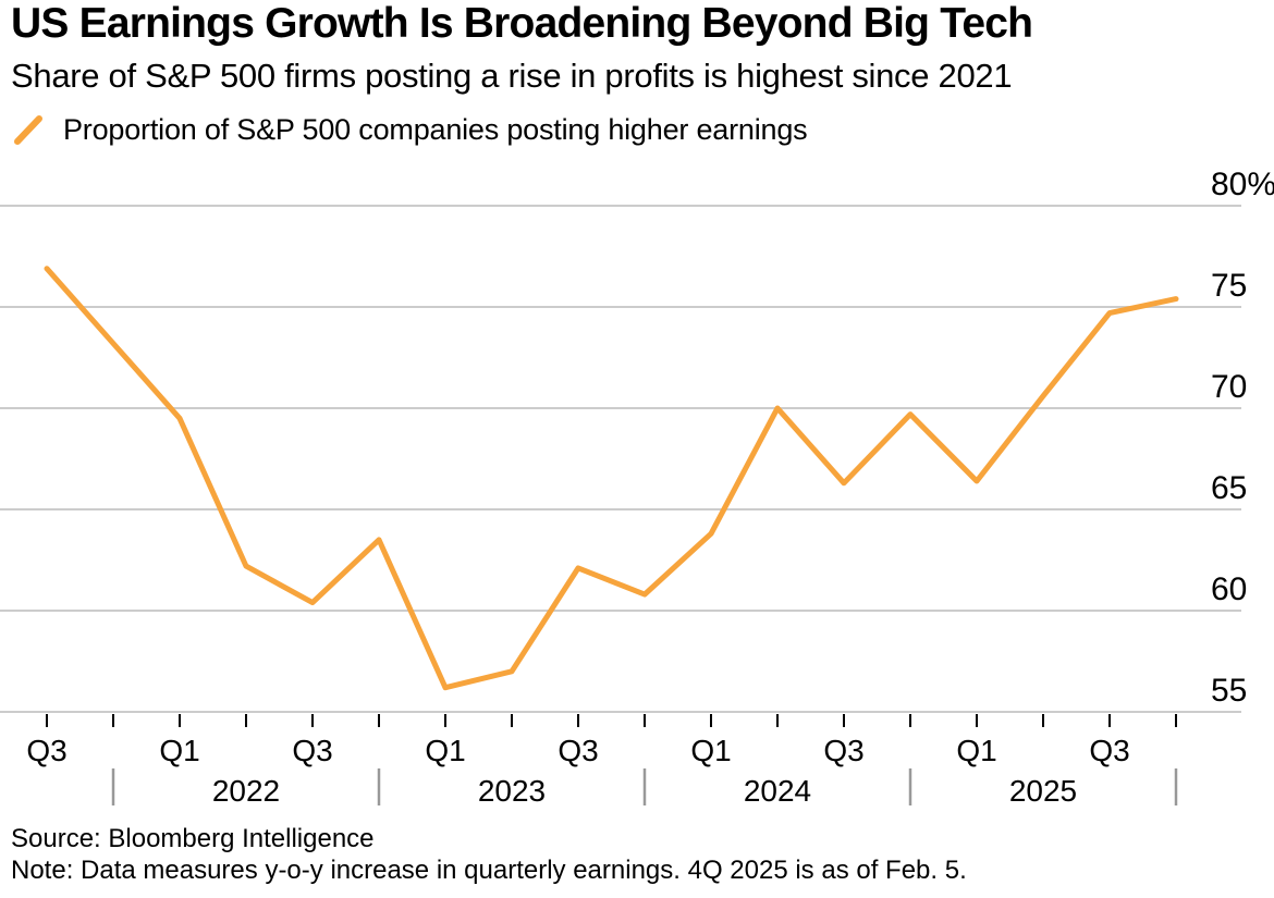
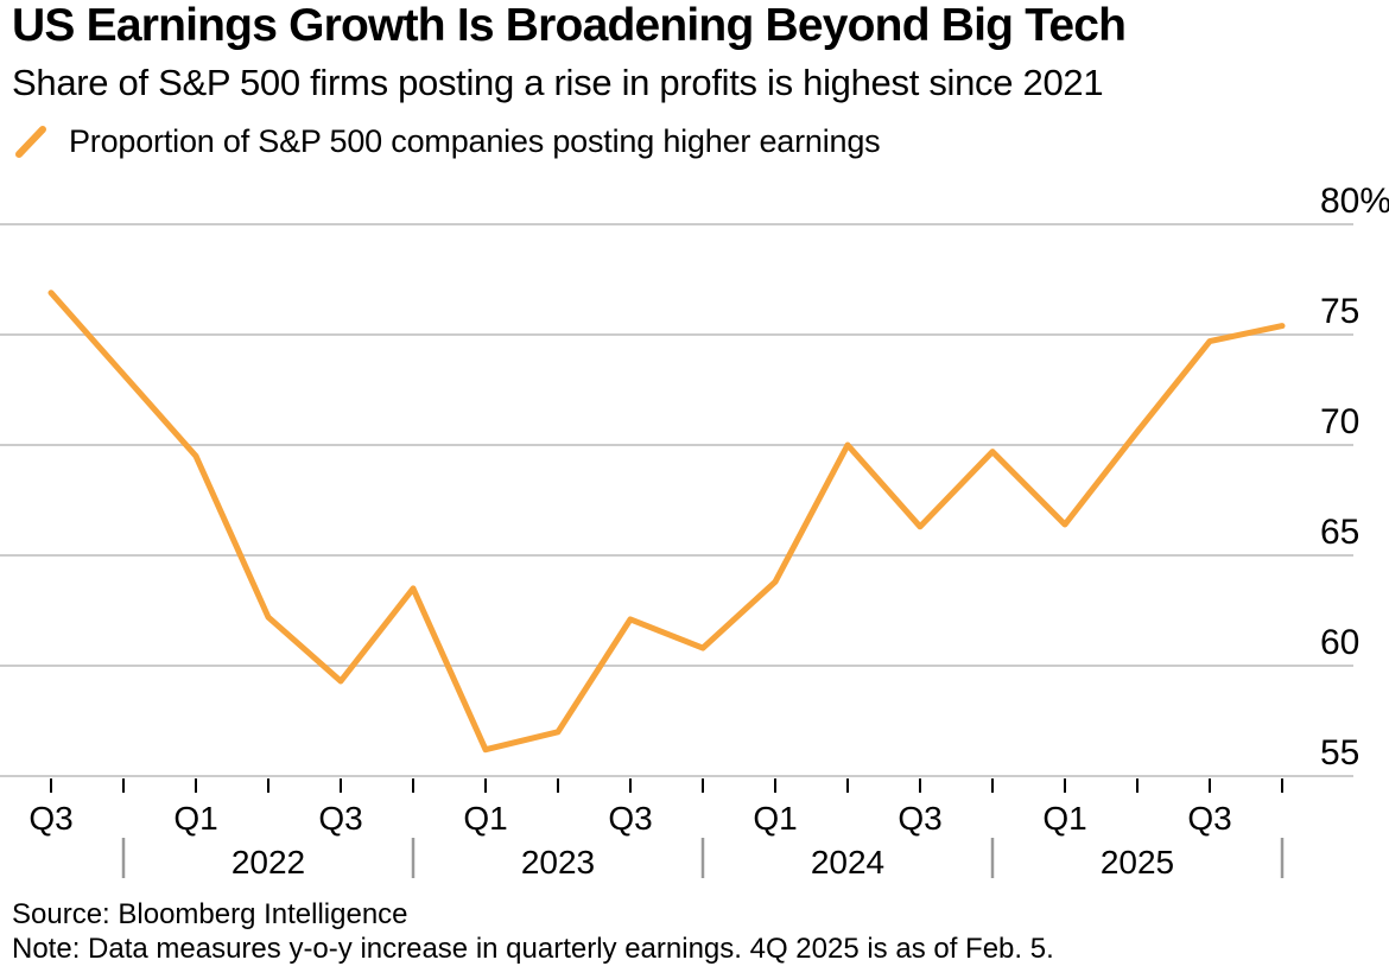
Q3 2022: 60.4% -> 59.3%
